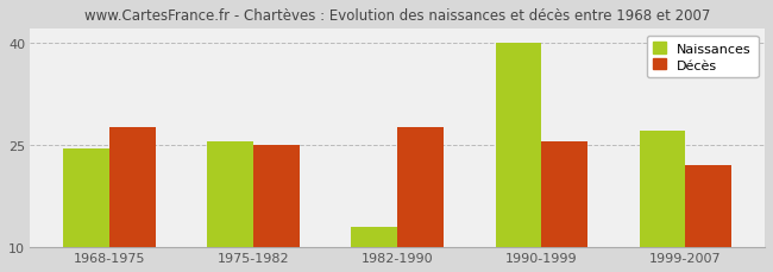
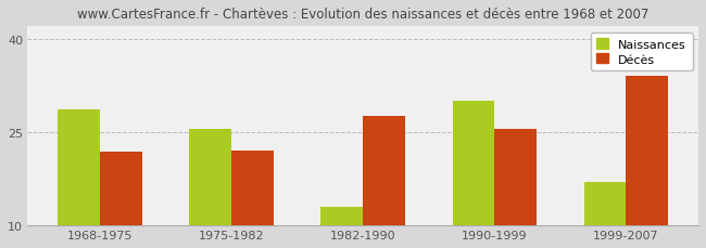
Naissances/1968-1975: 24.5 -> 28.6
Décès/1968-1975: 27.5 -> 21.8
Décès/1975-1982: 25.0 -> 22.0
Naissances/1990-1999: 40.0 -> 30.0
Naissances/1999-2007: 27.0 -> 17.0
Décès/1999-2007: 22.0 -> 34.0
